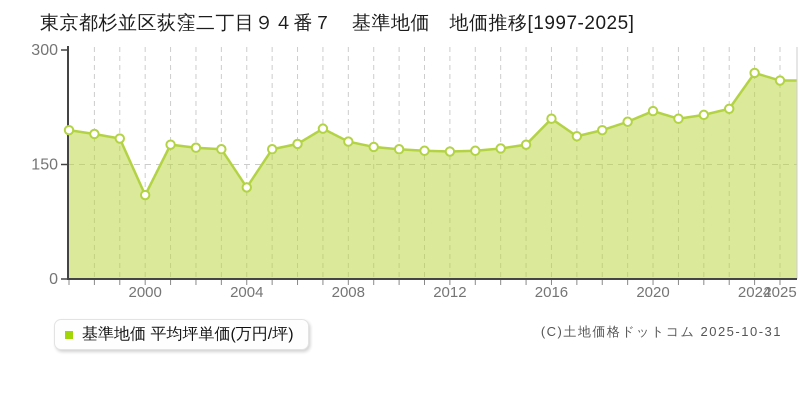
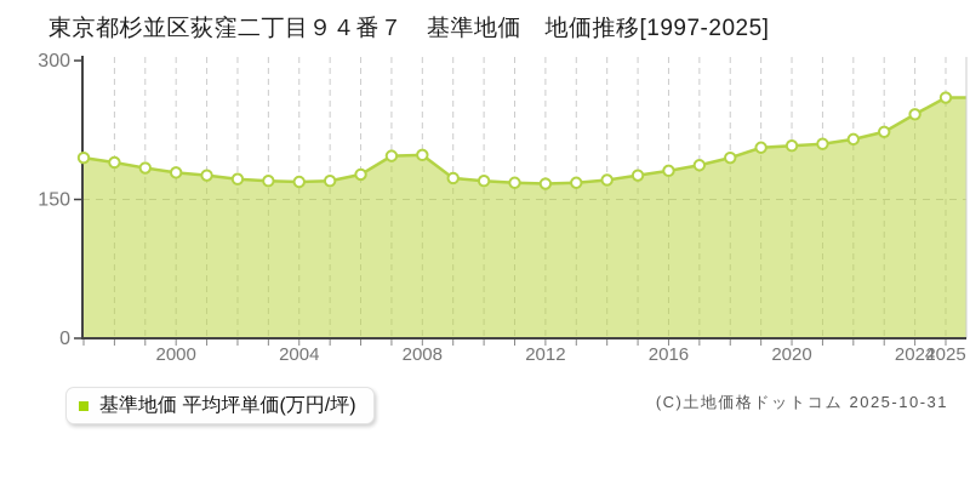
2000: 110 -> 180
2004: 120 -> 170
2008: 180 -> 200
2016: 210 -> 180
2020: 220 -> 210
2024: 270 -> 240
